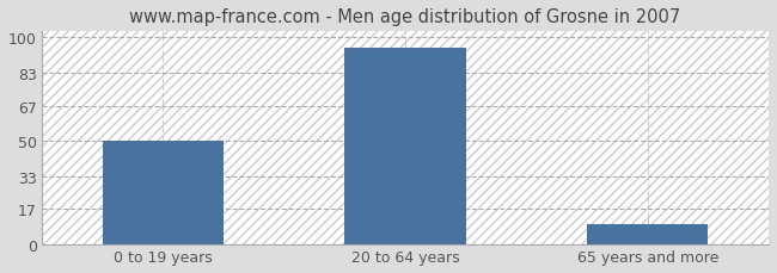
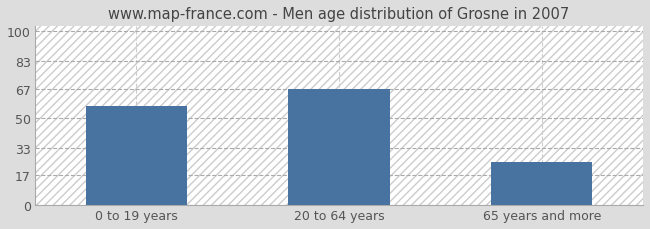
0 to 19 years: 50 -> 57
20 to 64 years: 95 -> 67
65 years and more: 10 -> 25
